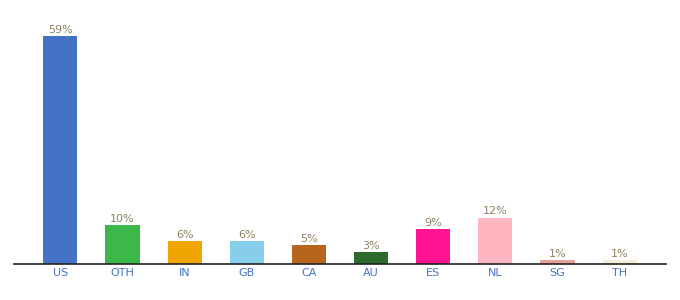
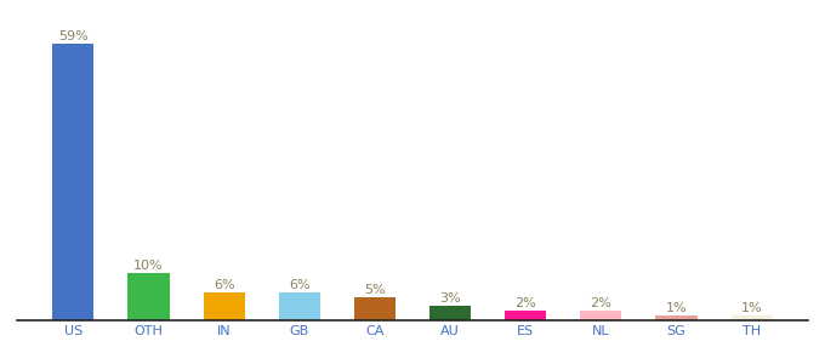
ES: 9% -> 2%
NL: 12% -> 2%
